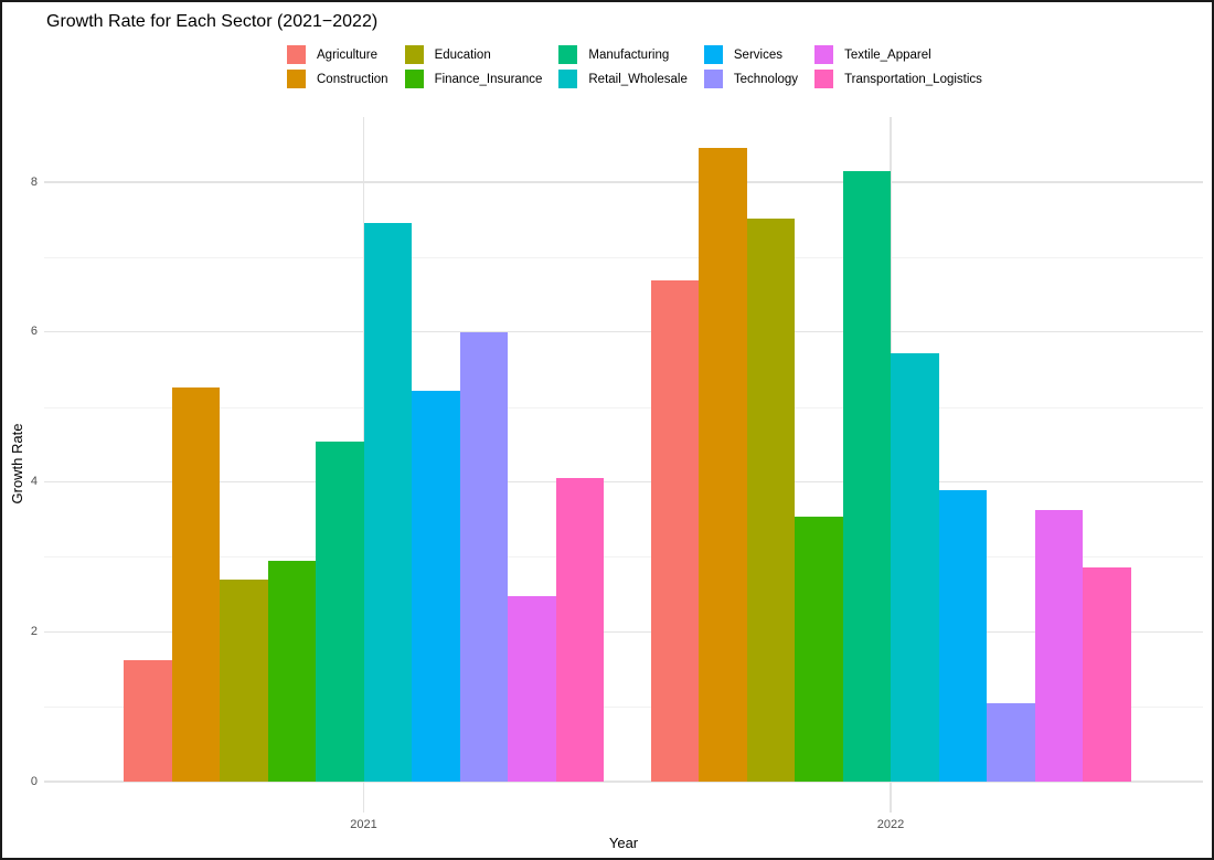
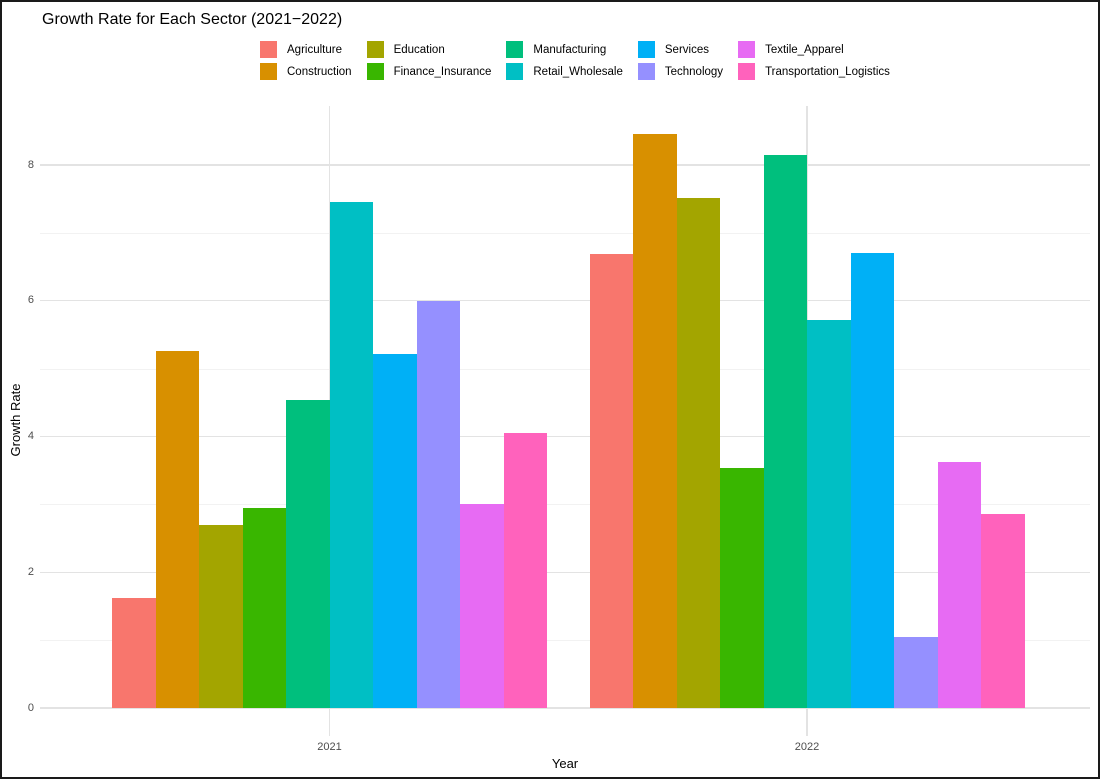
Textile_Apparel/2021: 2.5 -> 3.0
Services/2022: 3.9 -> 6.7
